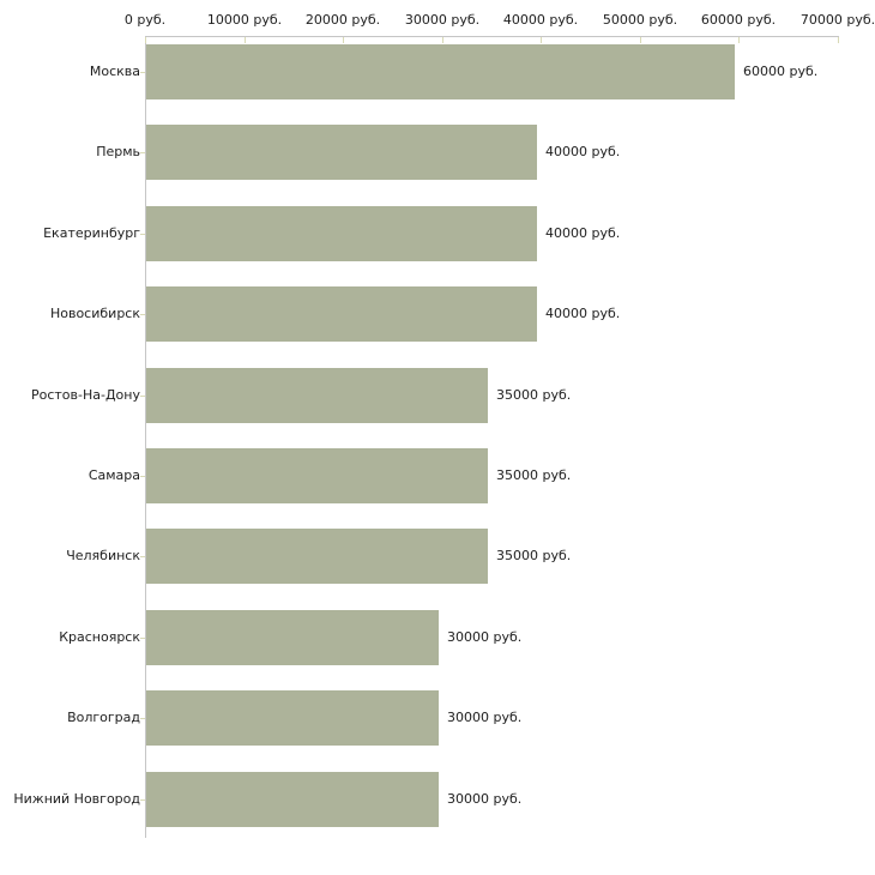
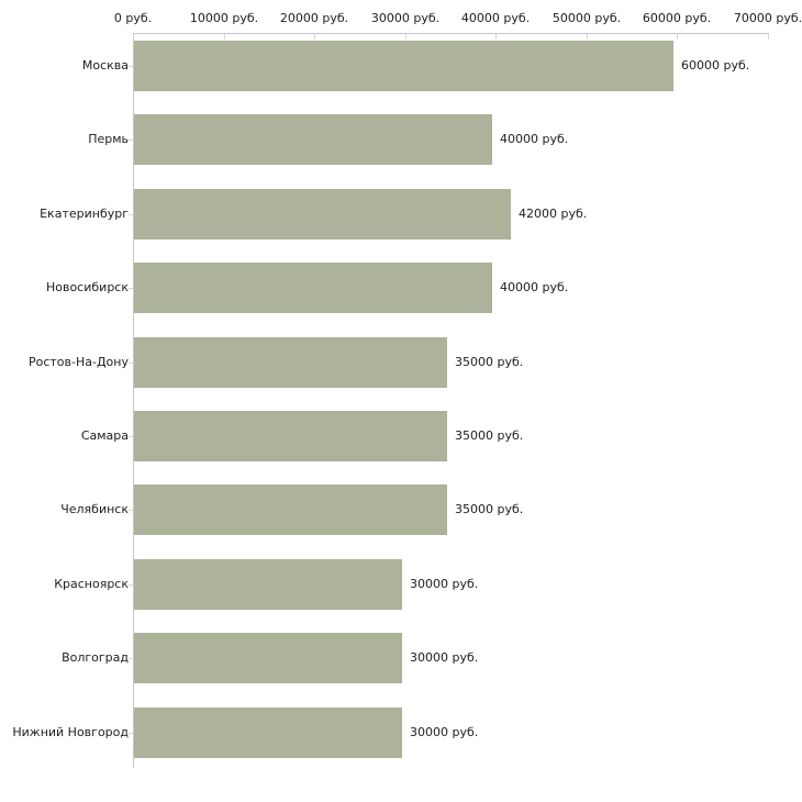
Екатеринбург: 40000 -> 42000
